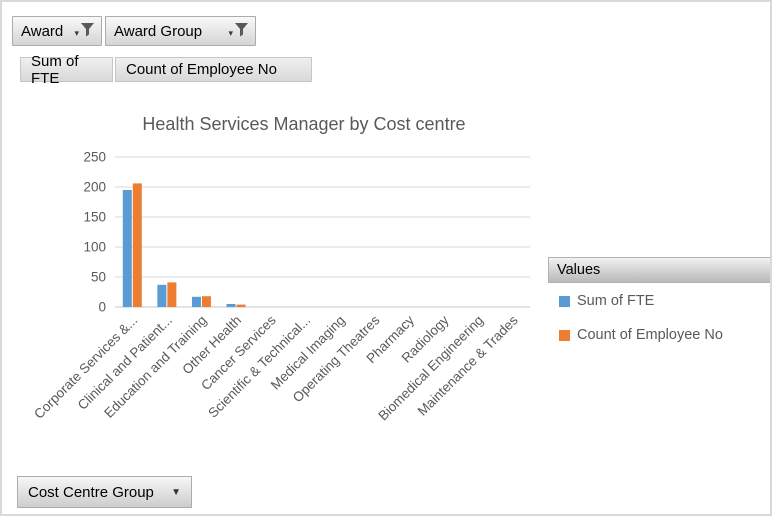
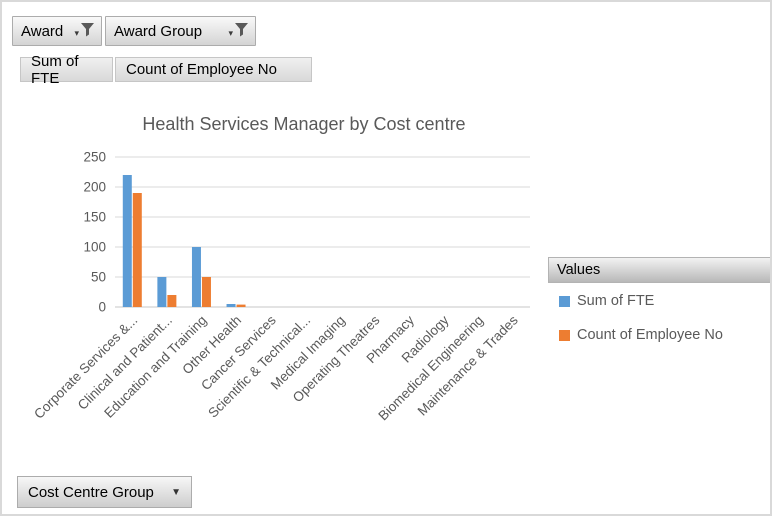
Sum of FTE/Corporate Services &...: 200 -> 220
Count of Employee No/Corporate Services &...: 210 -> 190
Sum of FTE/Clinical and Patient...: 40 -> 50
Count of Employee No/Clinical and Patient...: 40 -> 20
Sum of FTE/Education and Training: 20 -> 100
Count of Employee No/Education and Training: 20 -> 50
